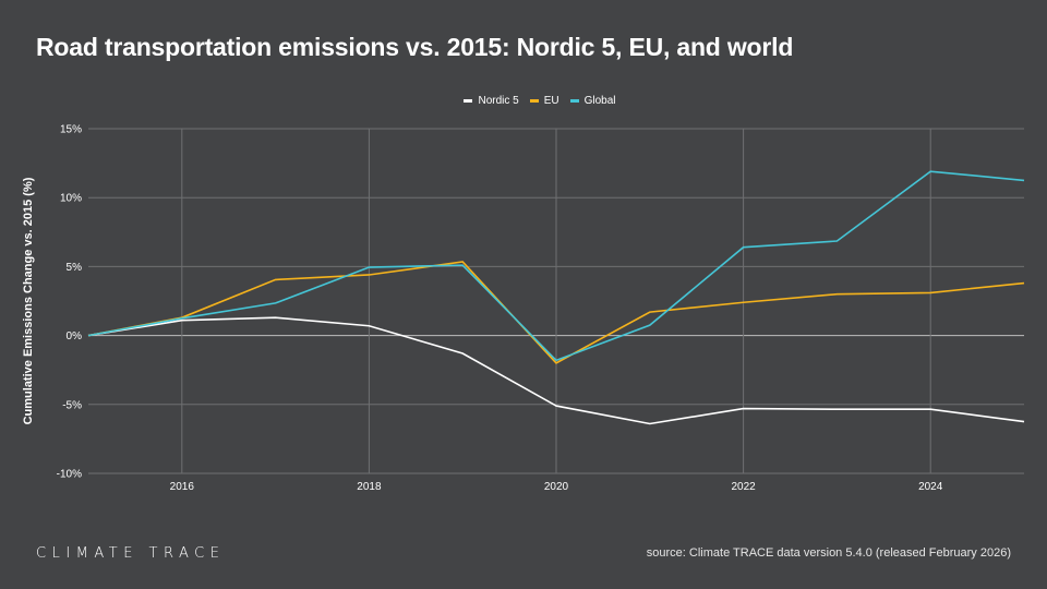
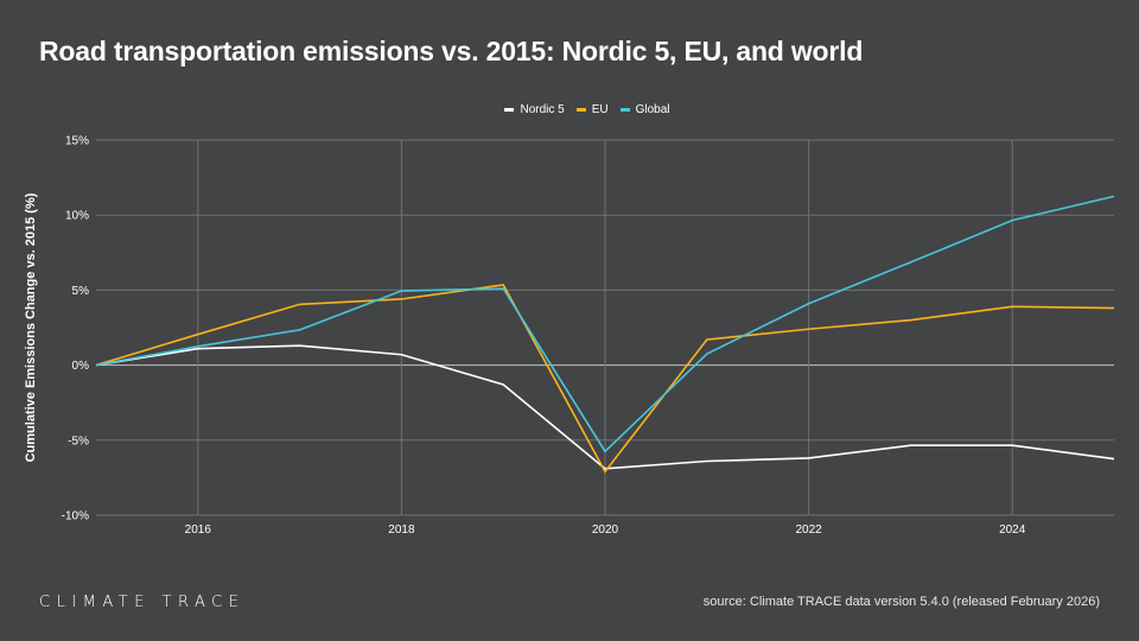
EU/2016: 1.3% -> 2.0%
Nordic 5/2020: -5.1% -> -6.9%
EU/2020: -2.0% -> -7.1%
Global/2020: -1.8% -> -5.8%
Nordic 5/2022: -5.3% -> -6.2%
Global/2022: 6.4% -> 4.1%
EU/2024: 3.1% -> 3.9%
Global/2024: 11.9% -> 9.7%
